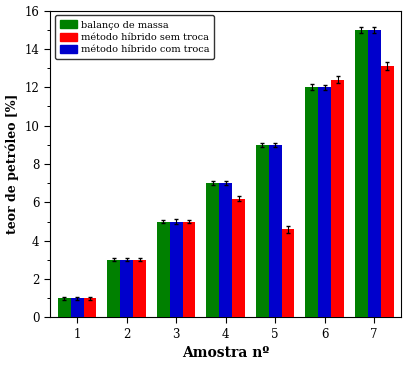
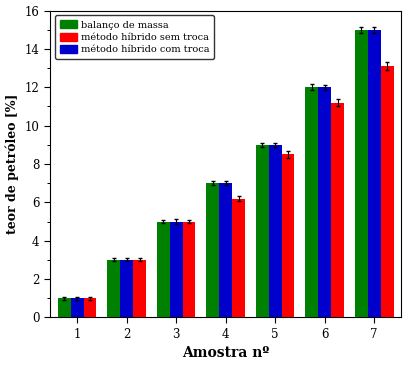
método híbrido sem troca/5: 4.6 -> 8.5
método híbrido sem troca/6: 12.4 -> 11.2
